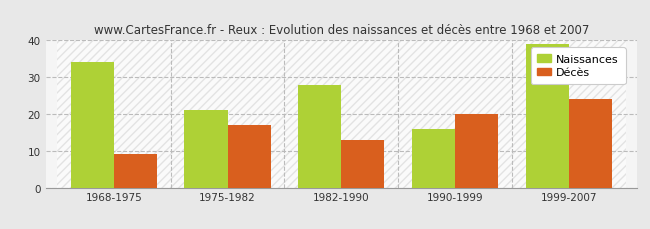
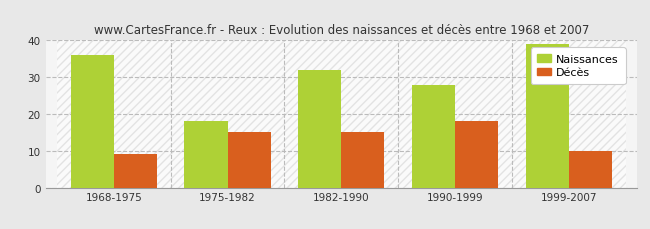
Naissances/1968-1975: 34 -> 36
Naissances/1975-1982: 21 -> 18
Décès/1975-1982: 17 -> 15
Naissances/1982-1990: 28 -> 32
Décès/1982-1990: 13 -> 15
Naissances/1990-1999: 16 -> 28
Décès/1990-1999: 20 -> 18
Décès/1999-2007: 24 -> 10
